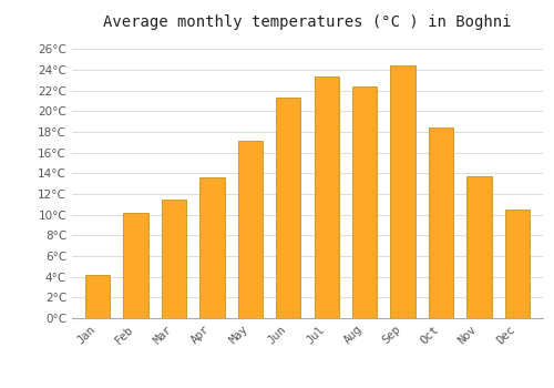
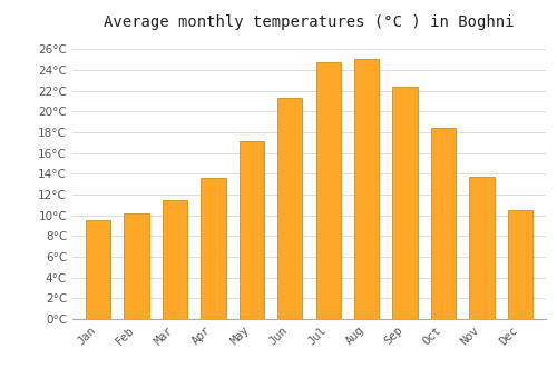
Jan: 4.2°C -> 9.5°C
Jul: 23.4°C -> 24.7°C
Aug: 22.4°C -> 25.1°C
Sep: 24.4°C -> 22.4°C
